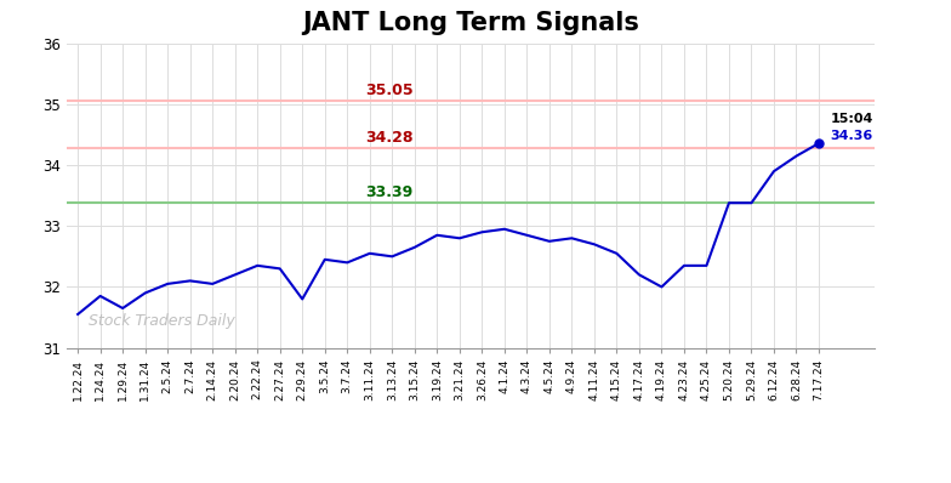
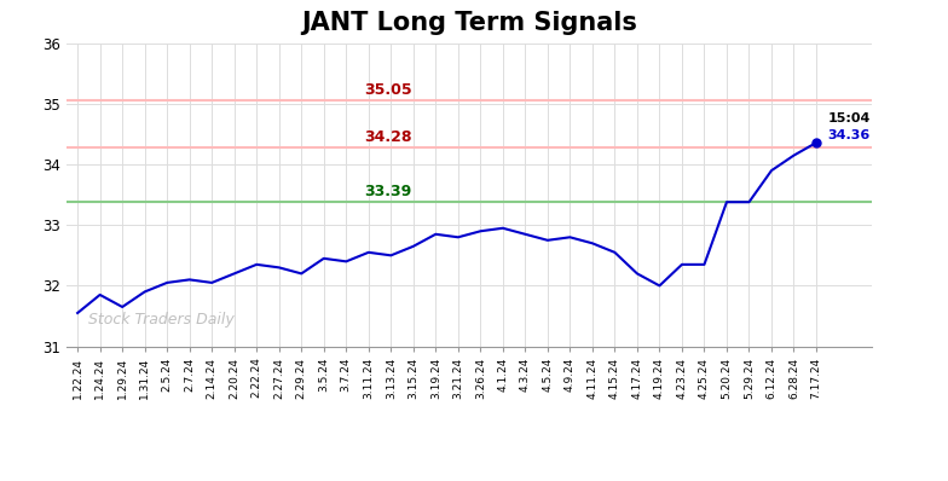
2.29.24: 31.80 -> 32.20
